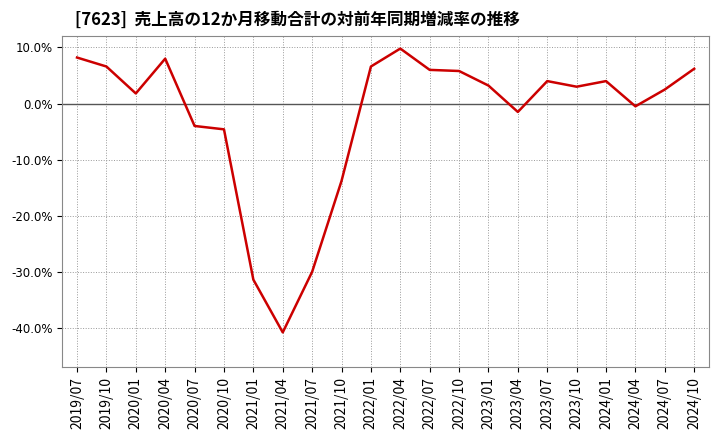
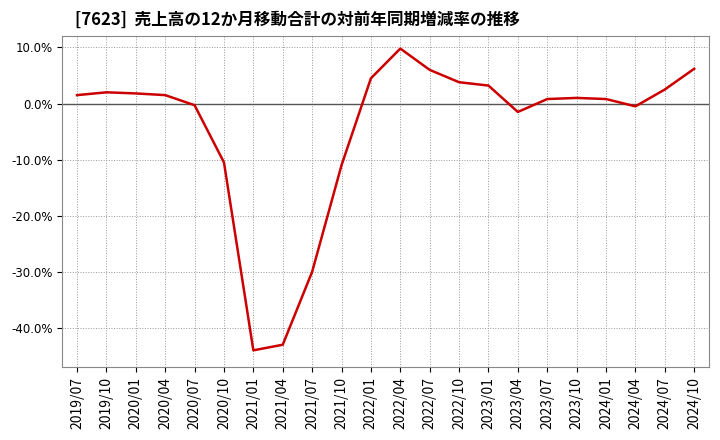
2019/07: 8.2% -> 1.5%
2019/10: 6.6% -> 2.0%
2020/04: 8.0% -> 1.5%
2020/07: -4.0% -> -0.3%
2020/10: -4.6% -> -10.5%
2021/01: -31.4% -> -44.0%
2021/04: -40.8% -> -43.0%
2021/10: -13.8% -> -11.0%
2022/01: 6.6% -> 4.5%
2022/10: 5.8% -> 3.8%
2023/07: 4.0% -> 0.8%
2023/10: 3.0% -> 1.0%
2024/01: 4.0% -> 0.8%
